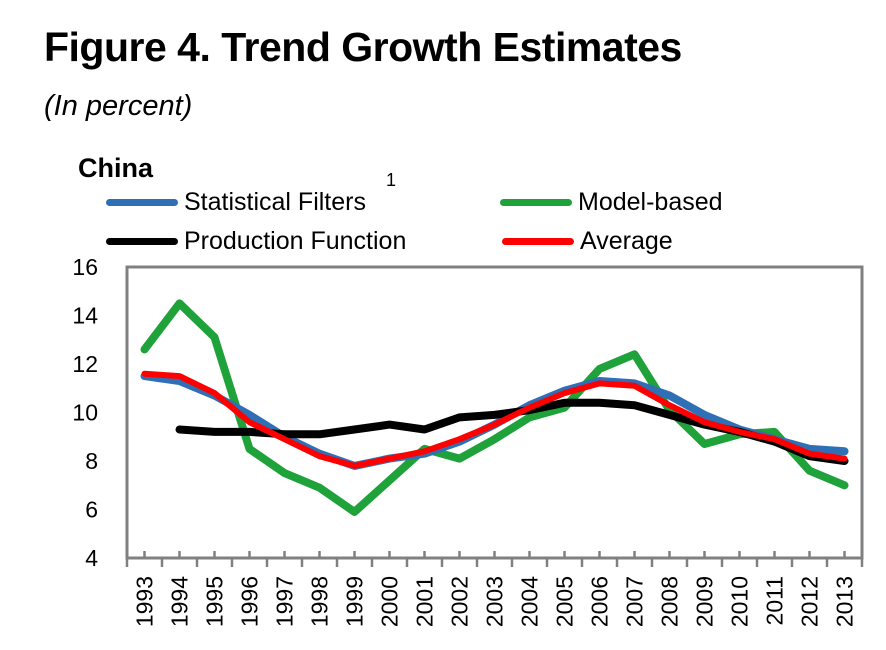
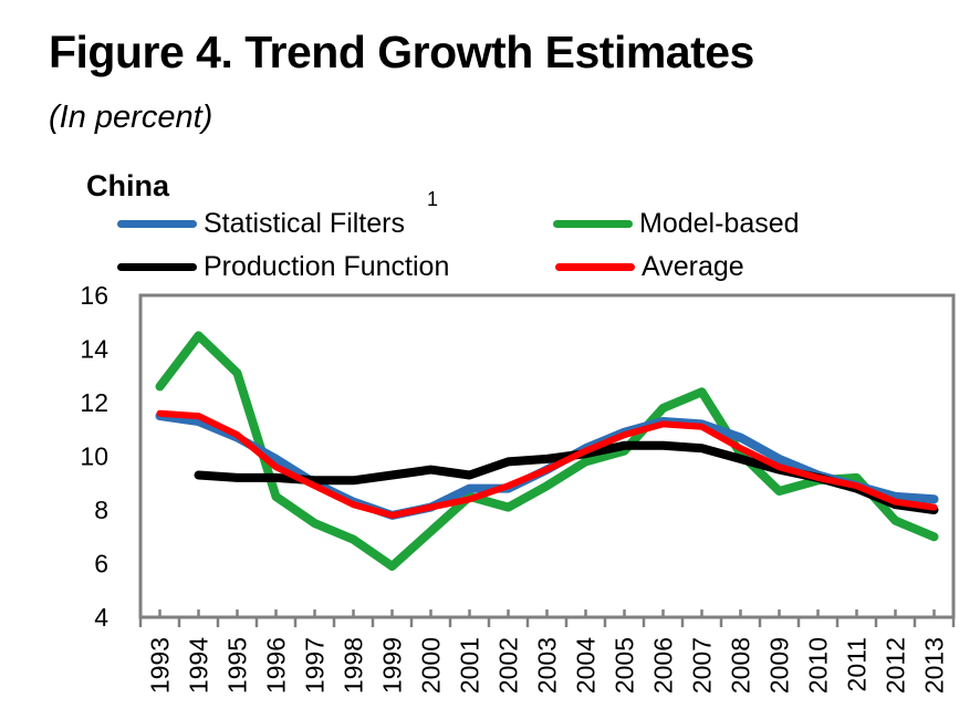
Statistical Filters/2001: 8.3 -> 8.8
